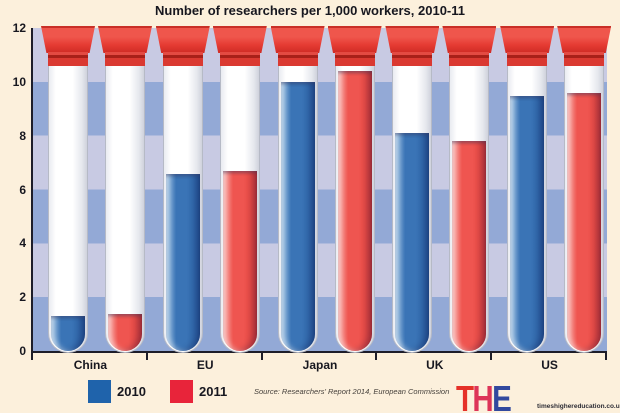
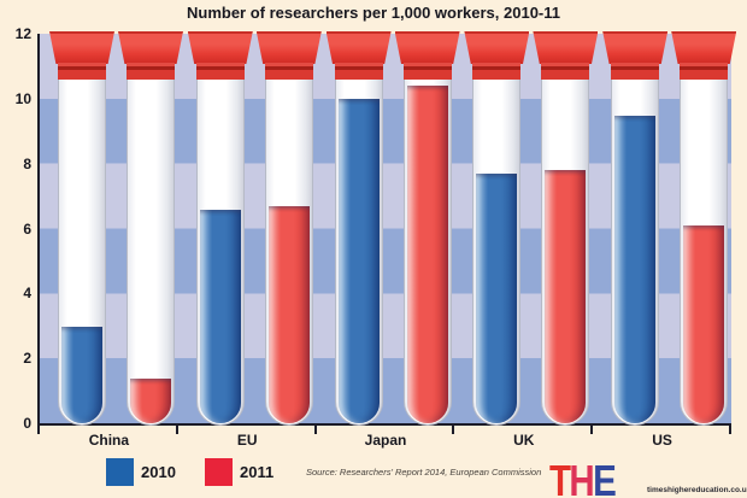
2010/China: 1.4 -> 3.1
2010/UK: 8.2 -> 7.8
2011/US: 9.7 -> 6.2
